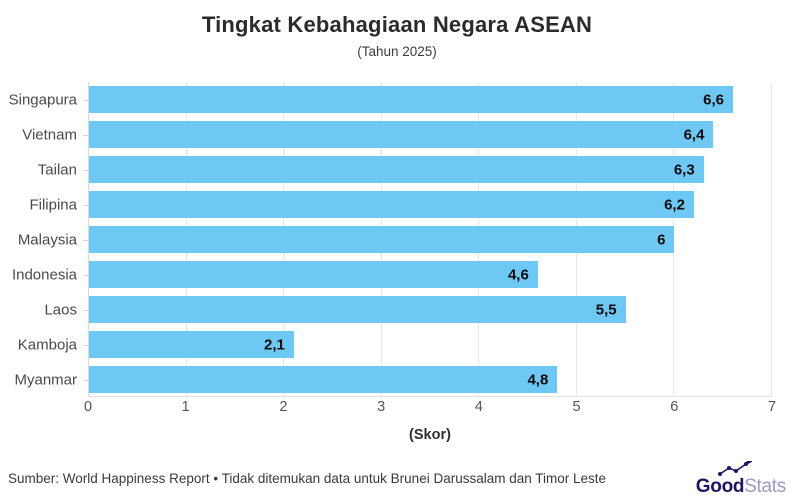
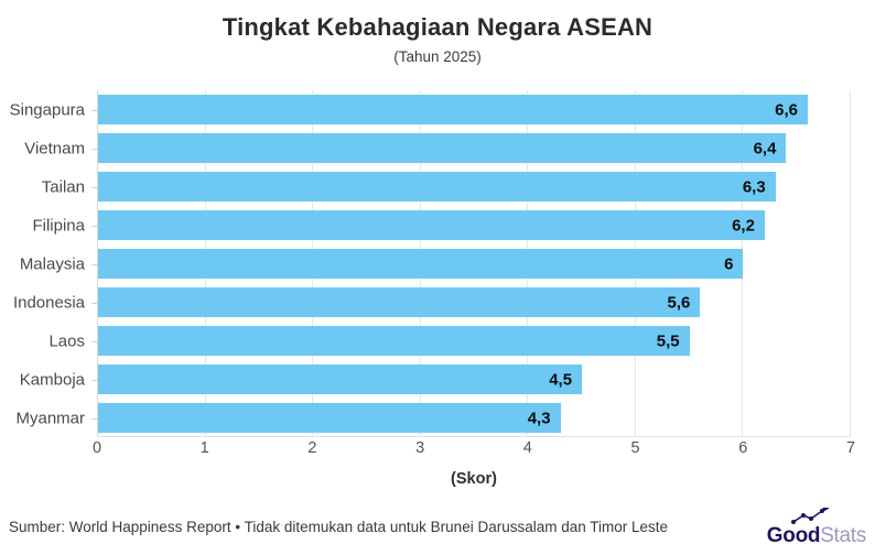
Indonesia: 4,6 -> 5,6
Kamboja: 2,1 -> 4,5
Myanmar: 4,8 -> 4,3
